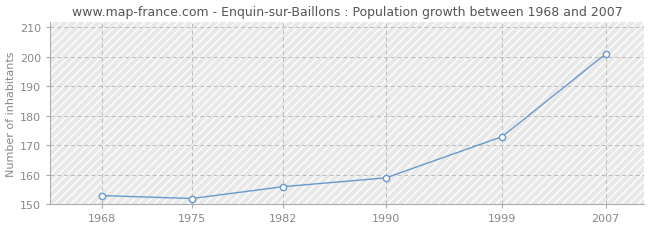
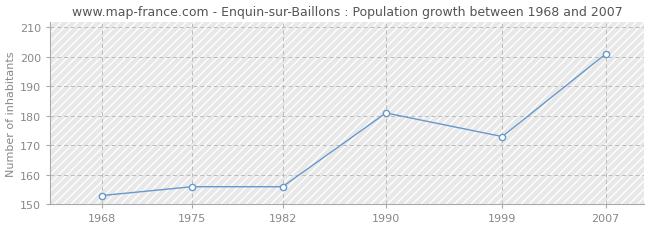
1975: 152 -> 156
1990: 159 -> 181
